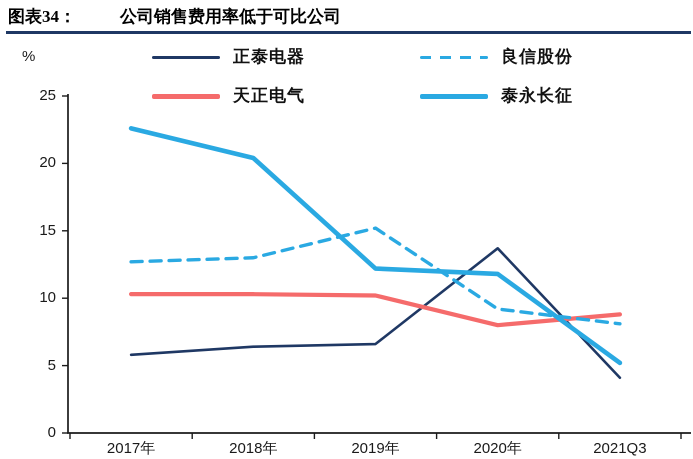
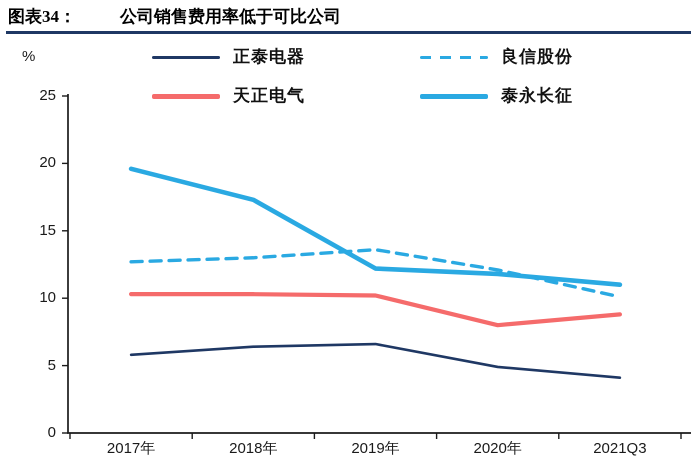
泰永长征/2017年: 22.6 -> 19.6
泰永长征/2018年: 20.4 -> 17.3
良信股份/2019年: 15.2 -> 13.6
正泰电器/2020年: 13.7 -> 4.9
良信股份/2020年: 9.2 -> 12.1
良信股份/2021Q3: 8.1 -> 10.1
泰永长征/2021Q3: 5.2 -> 11.0
